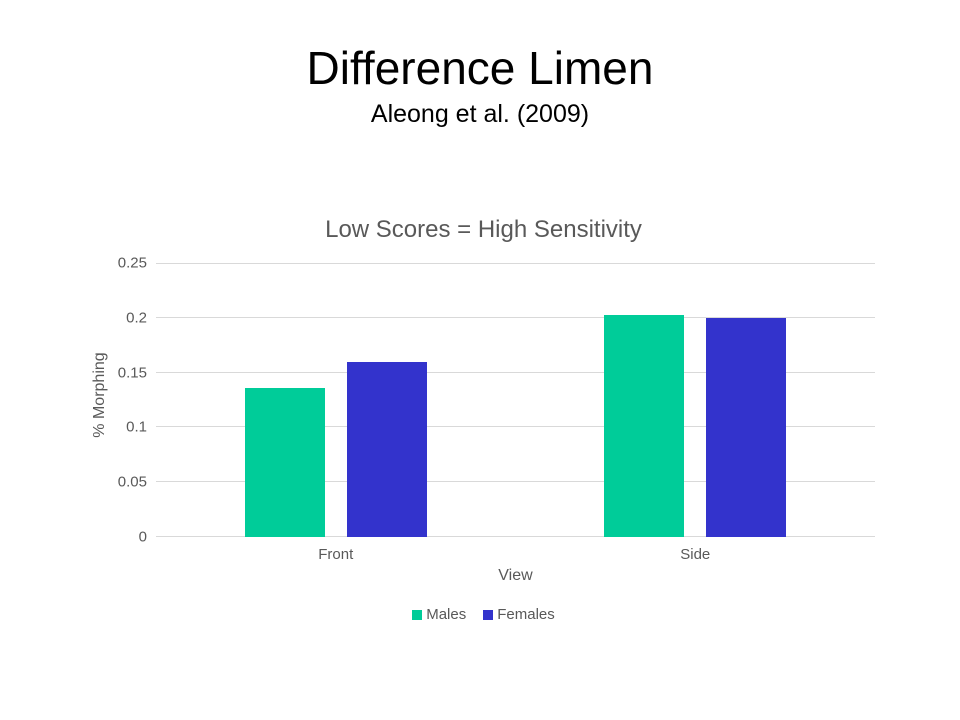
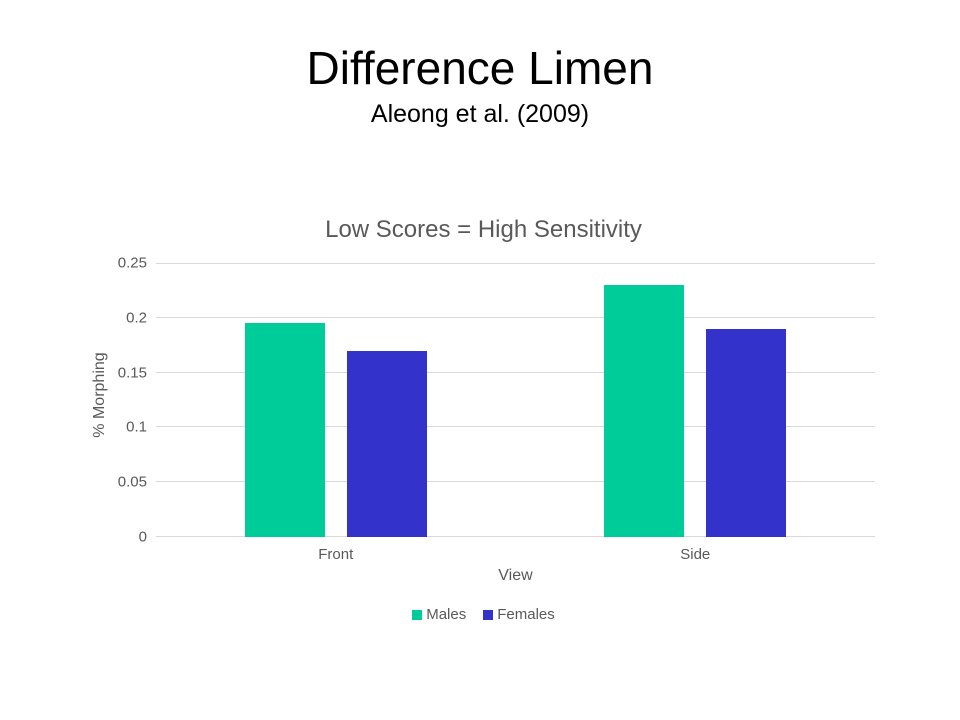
Males/Front: 0.136 -> 0.195
Females/Front: 0.16 -> 0.17
Males/Side: 0.203 -> 0.230
Females/Side: 0.20 -> 0.19
